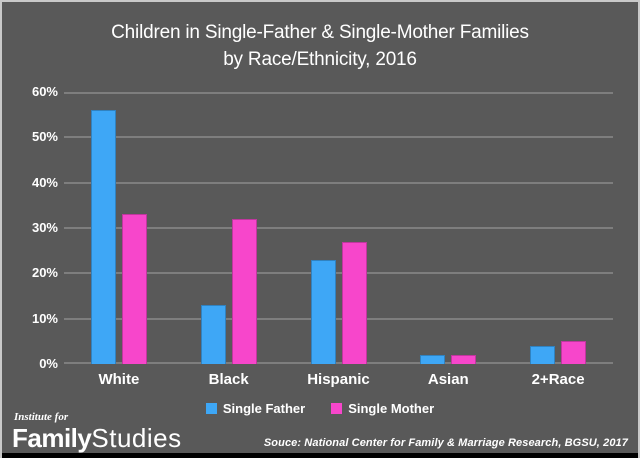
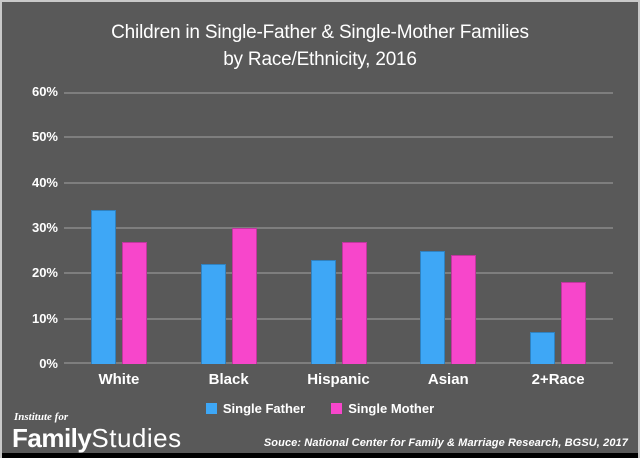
Single Father/White: 56% -> 34%
Single Mother/White: 33% -> 27%
Single Father/Black: 13% -> 22%
Single Mother/Black: 32% -> 30%
Single Father/Asian: 2% -> 25%
Single Mother/Asian: 2% -> 24%
Single Father/2+Race: 4% -> 7%
Single Mother/2+Race: 5% -> 18%
